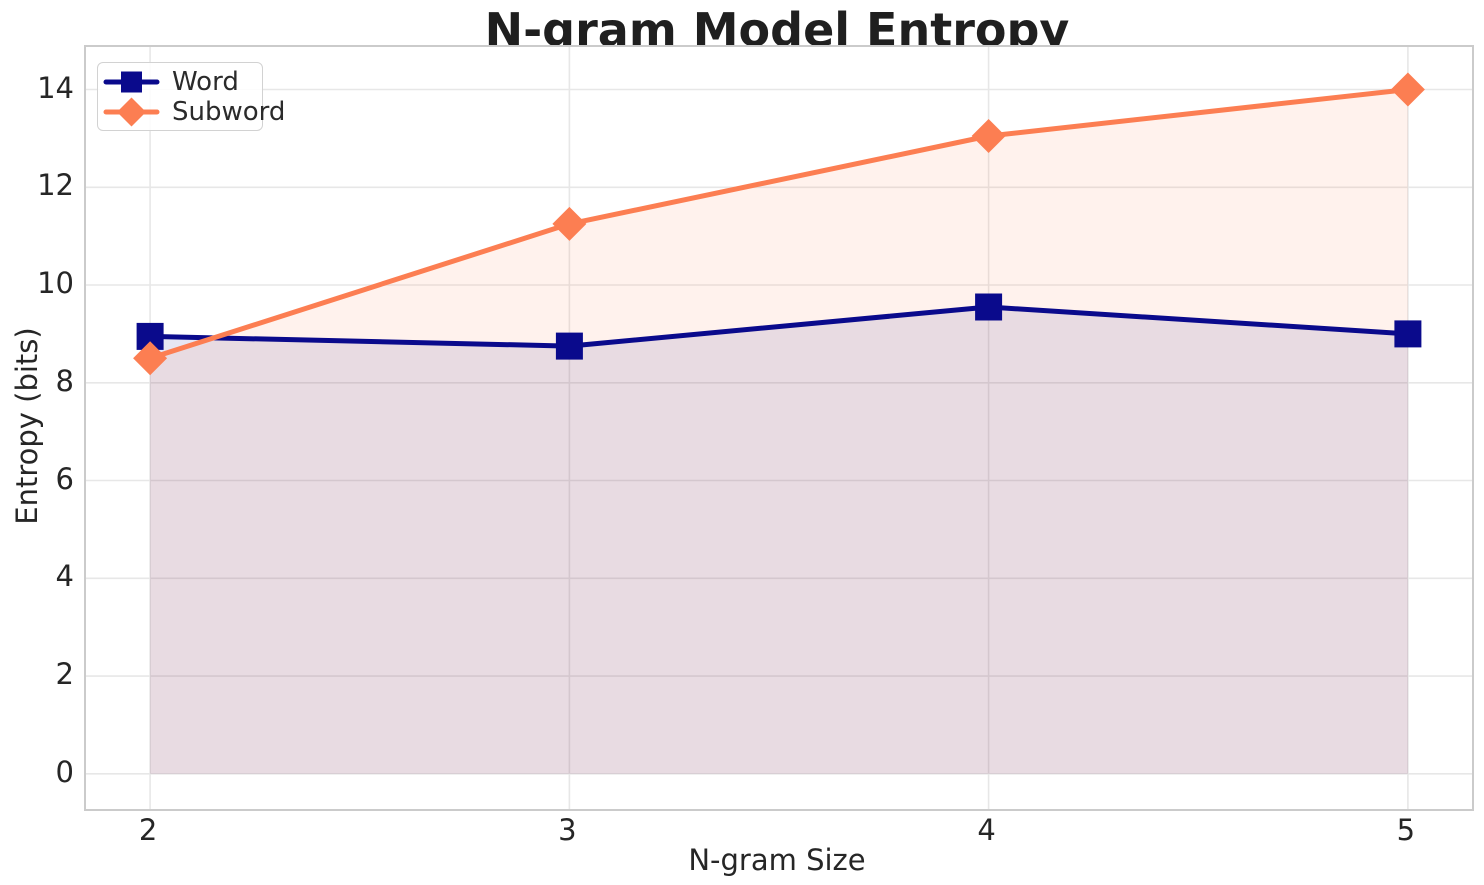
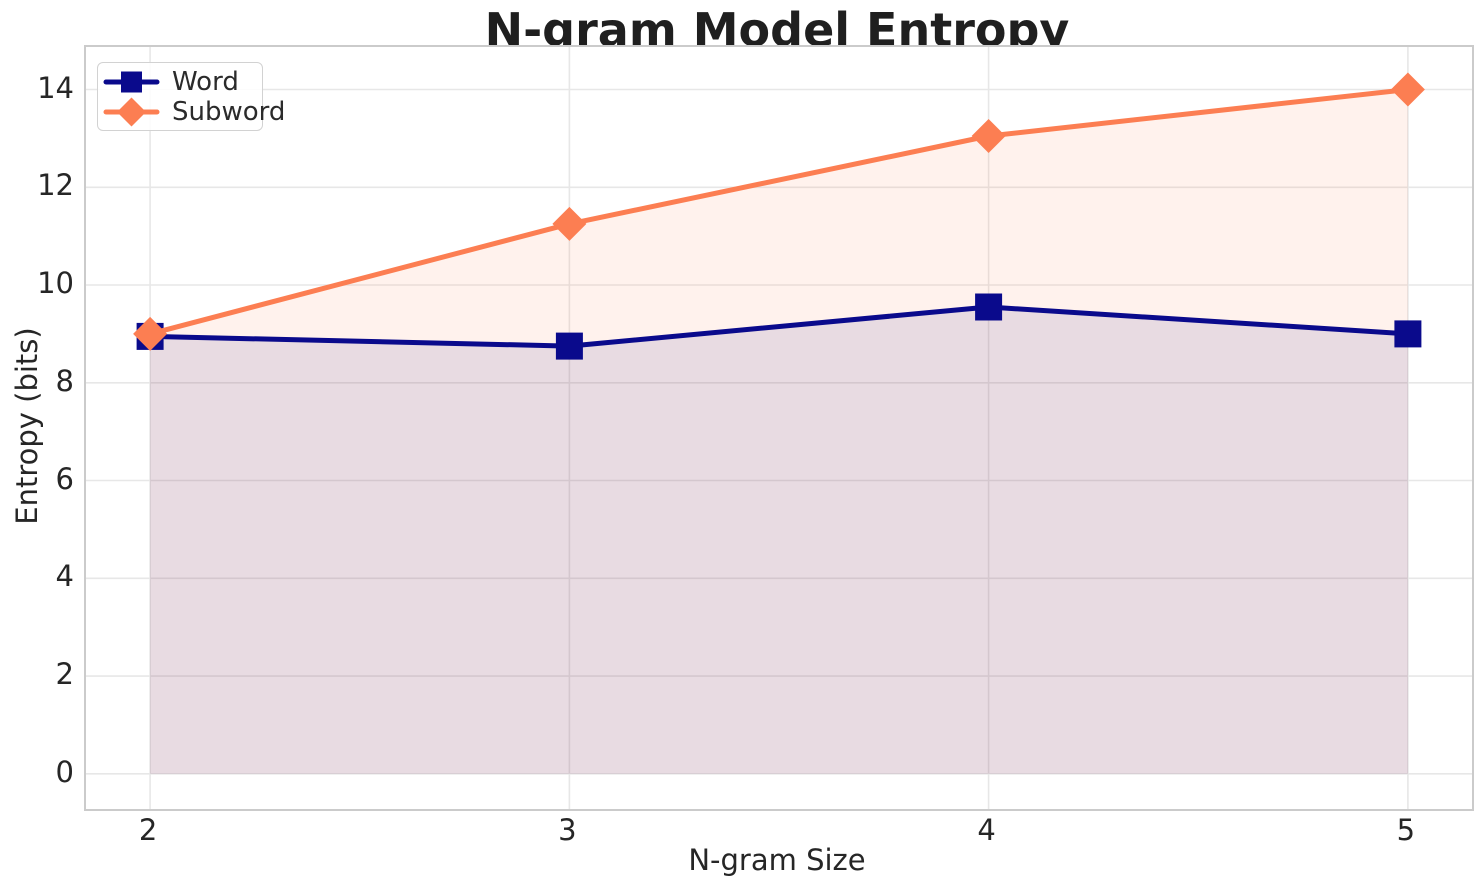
Subword/2: 8.5 -> 9.0
